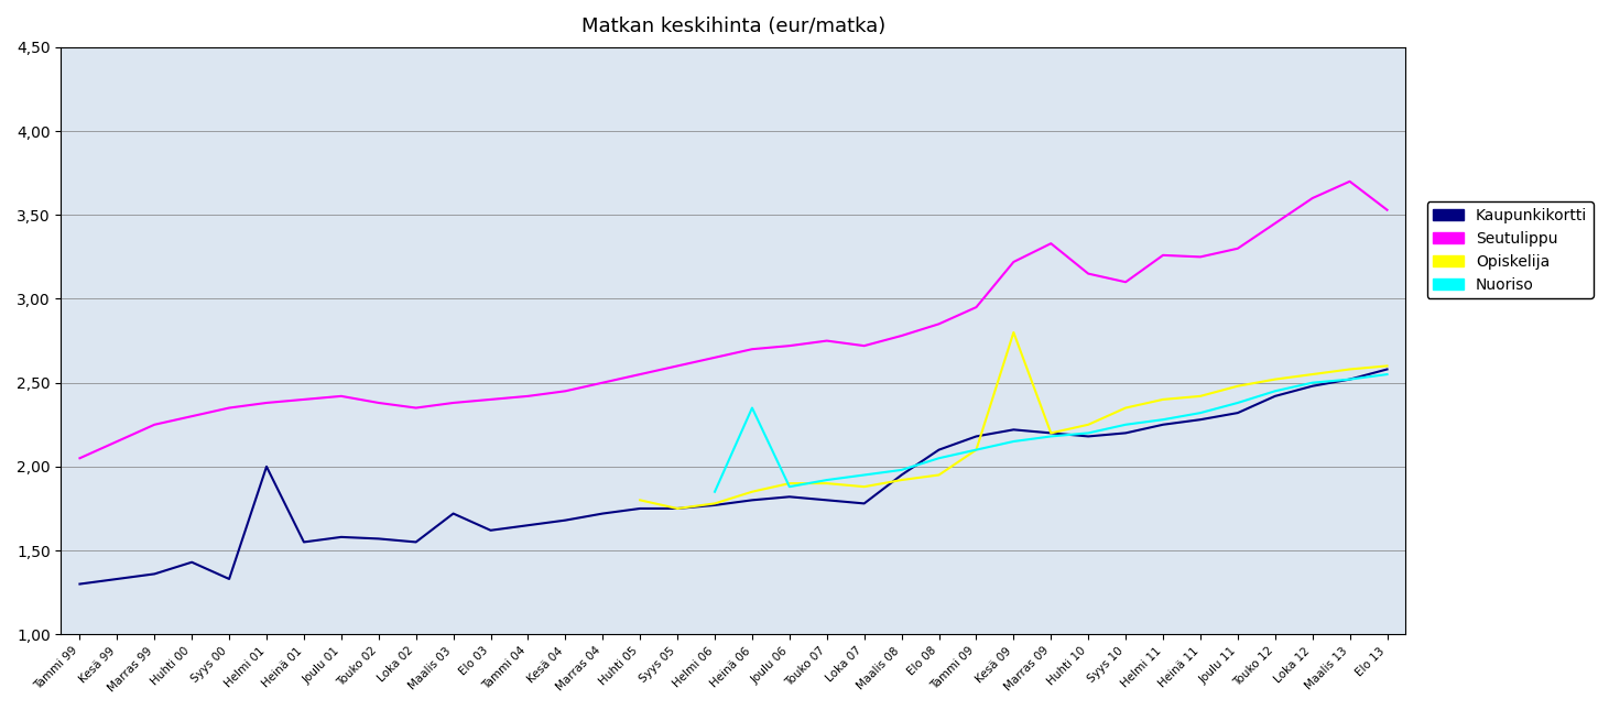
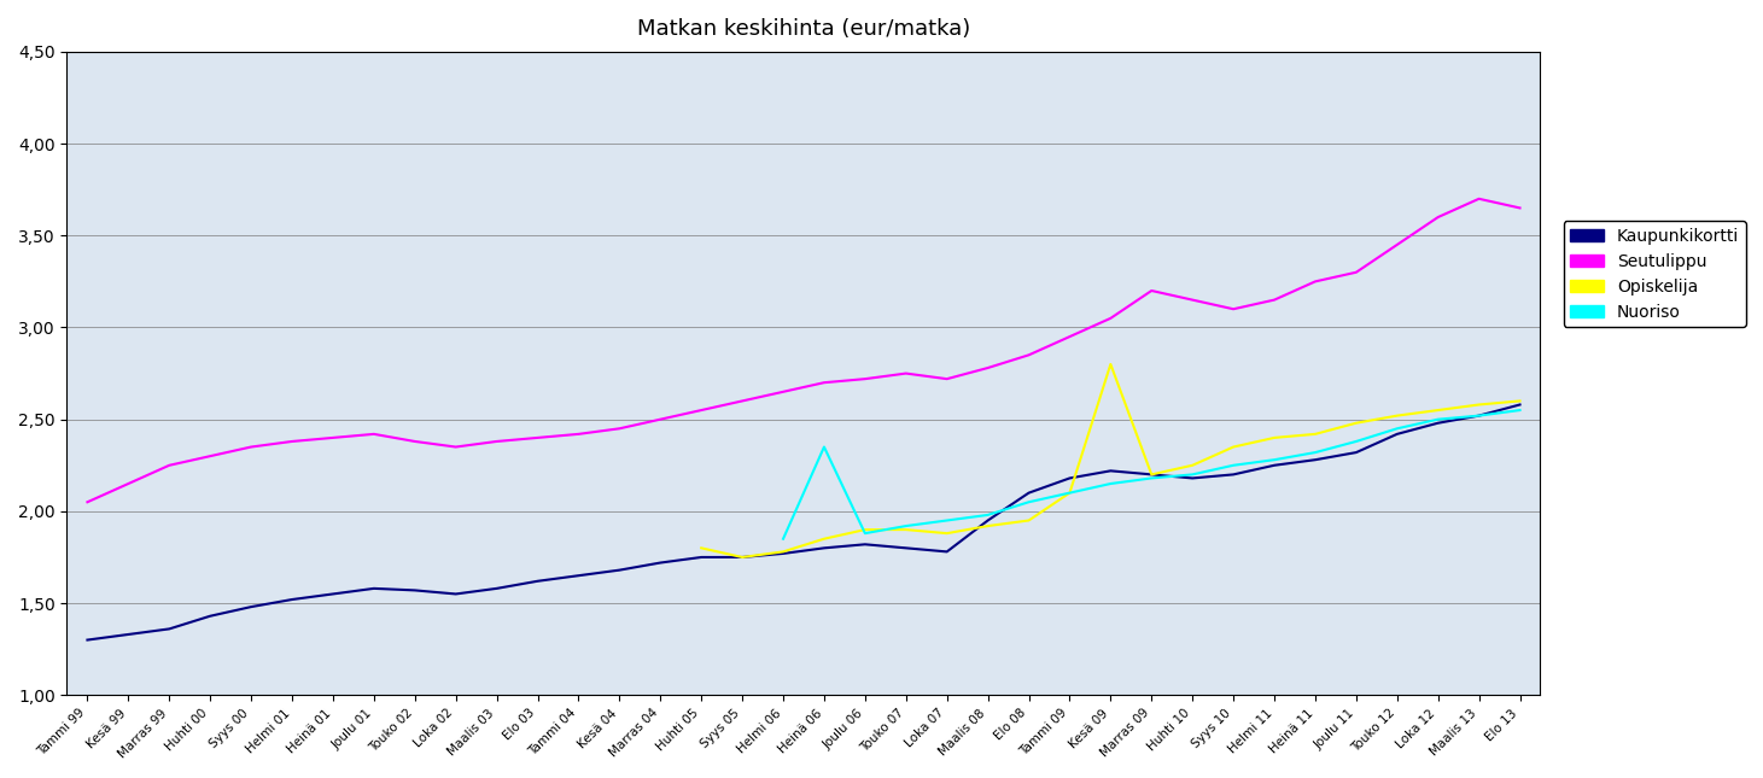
Kaupunkikortti/Syys 00: 1,33 -> 1,48
Kaupunkikortti/Helmi 01: 2,00 -> 1,52
Kaupunkikortti/Maalis 03: 1,72 -> 1,58
Seutulippu/Kesä 09: 3,22 -> 3,05
Seutulippu/Marras 09: 3,33 -> 3,20
Seutulippu/Helmi 11: 3,26 -> 3,15
Seutulippu/Elo 13: 3,53 -> 3,65
